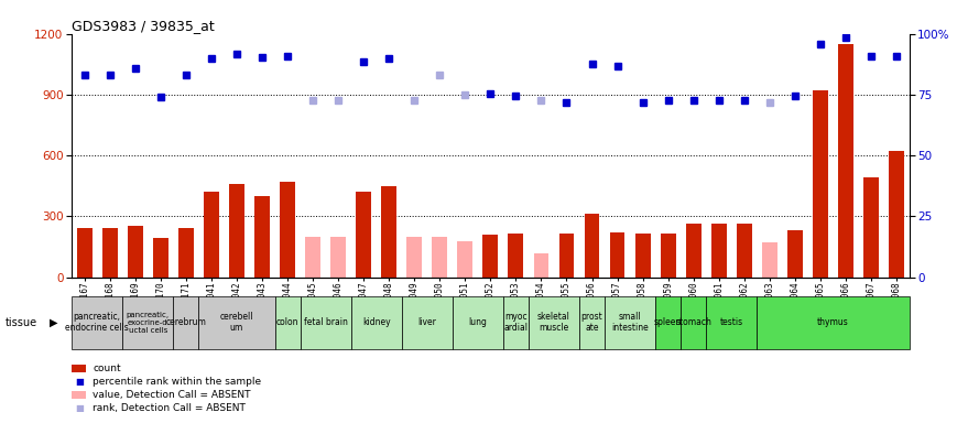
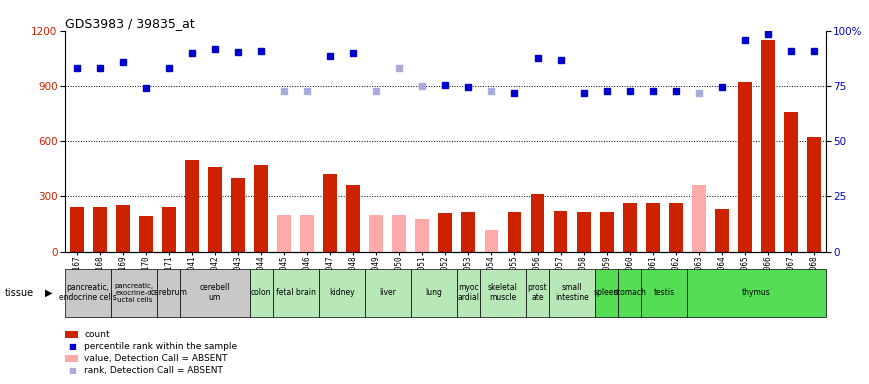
GSM774041: 420 -> 500
GSM774048: 450 -> 360
GSM774063: 170 -> 360
GSM774067: 490 -> 760
